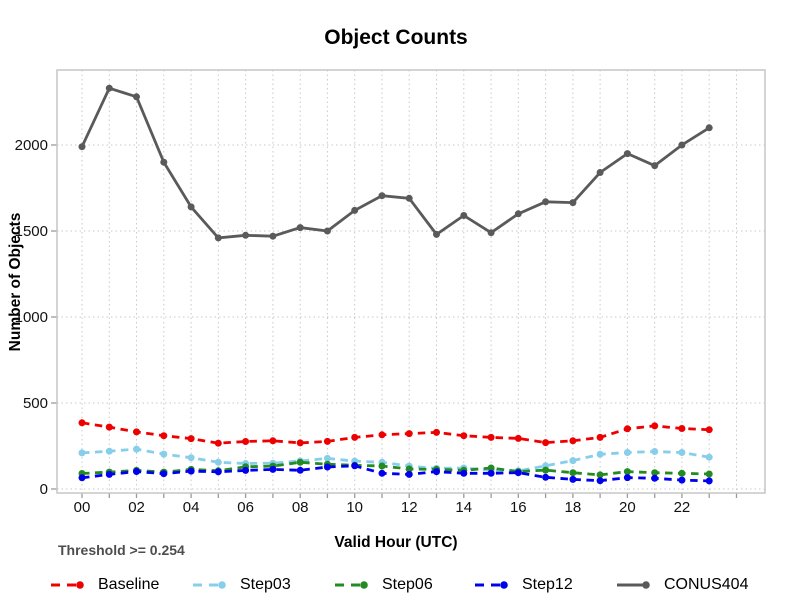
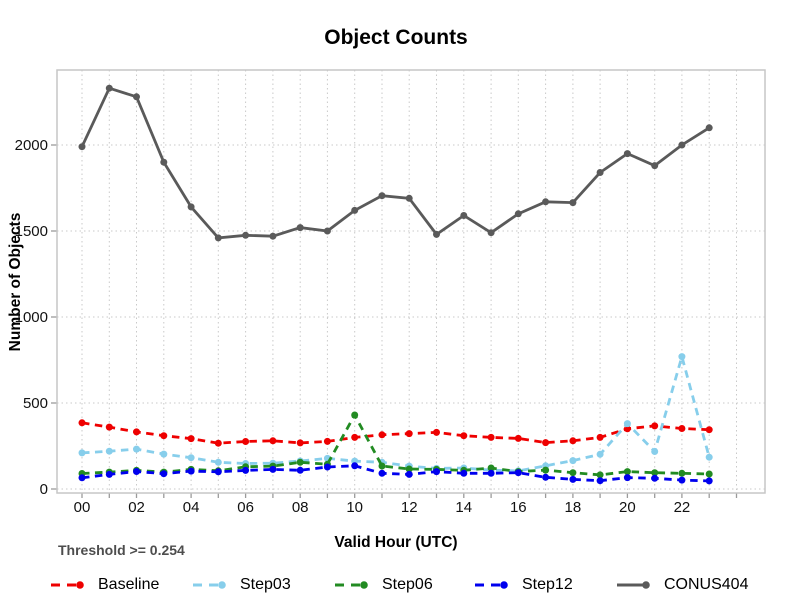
Step06/10: 140 -> 430
Step03/20: 210 -> 380
Step03/22: 210 -> 770
